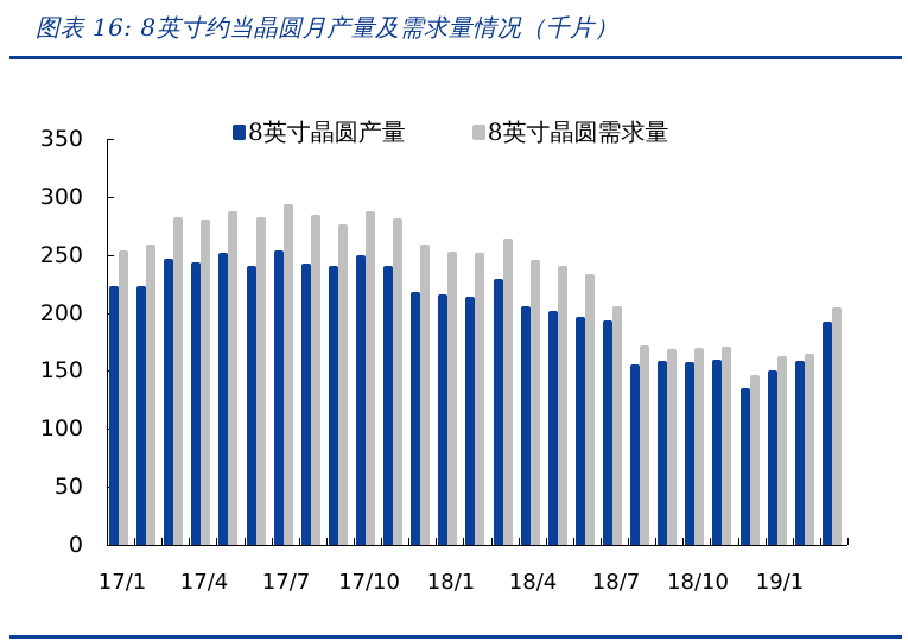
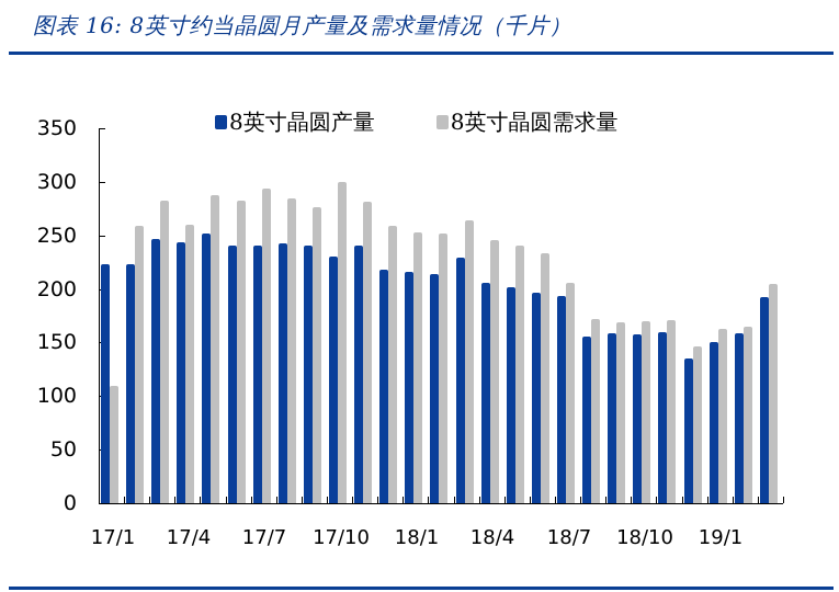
8英寸晶圆需求量/17/1: 250 -> 110
8英寸晶圆需求量/17/4: 280 -> 260
8英寸晶圆产量/17/7: 250 -> 240
8英寸晶圆产量/17/10: 250 -> 230
8英寸晶圆需求量/17/10: 290 -> 300
